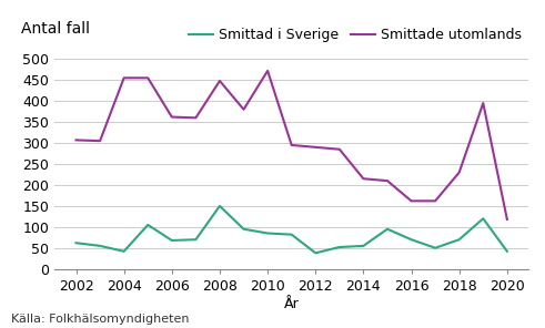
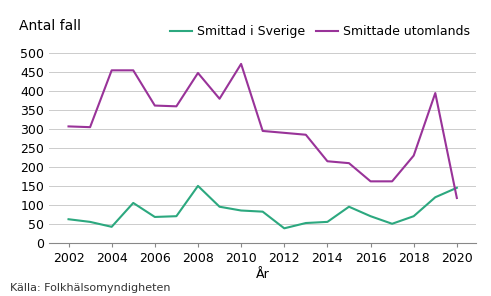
Smittad i Sverige/2020: 42 -> 145
